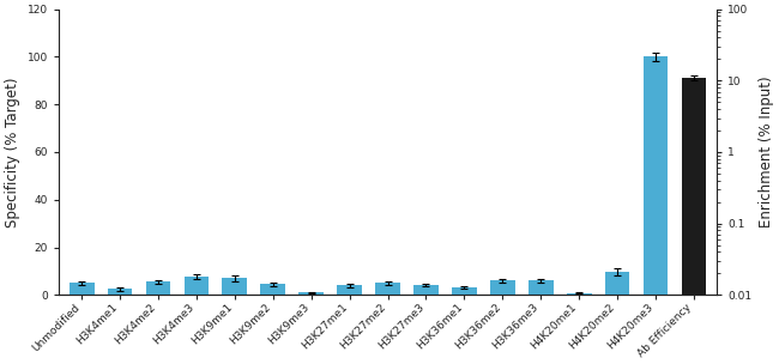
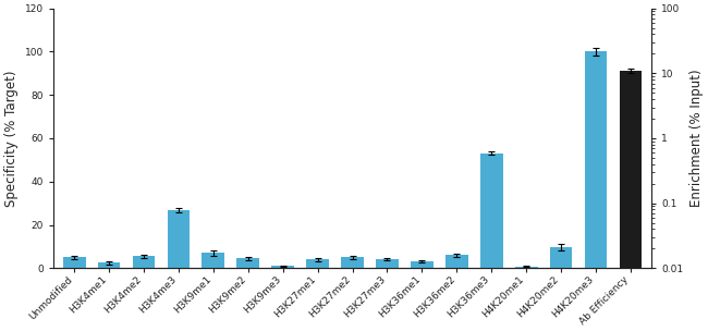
H3K4me3: 8 -> 27
H3K36me3: 6 -> 53
